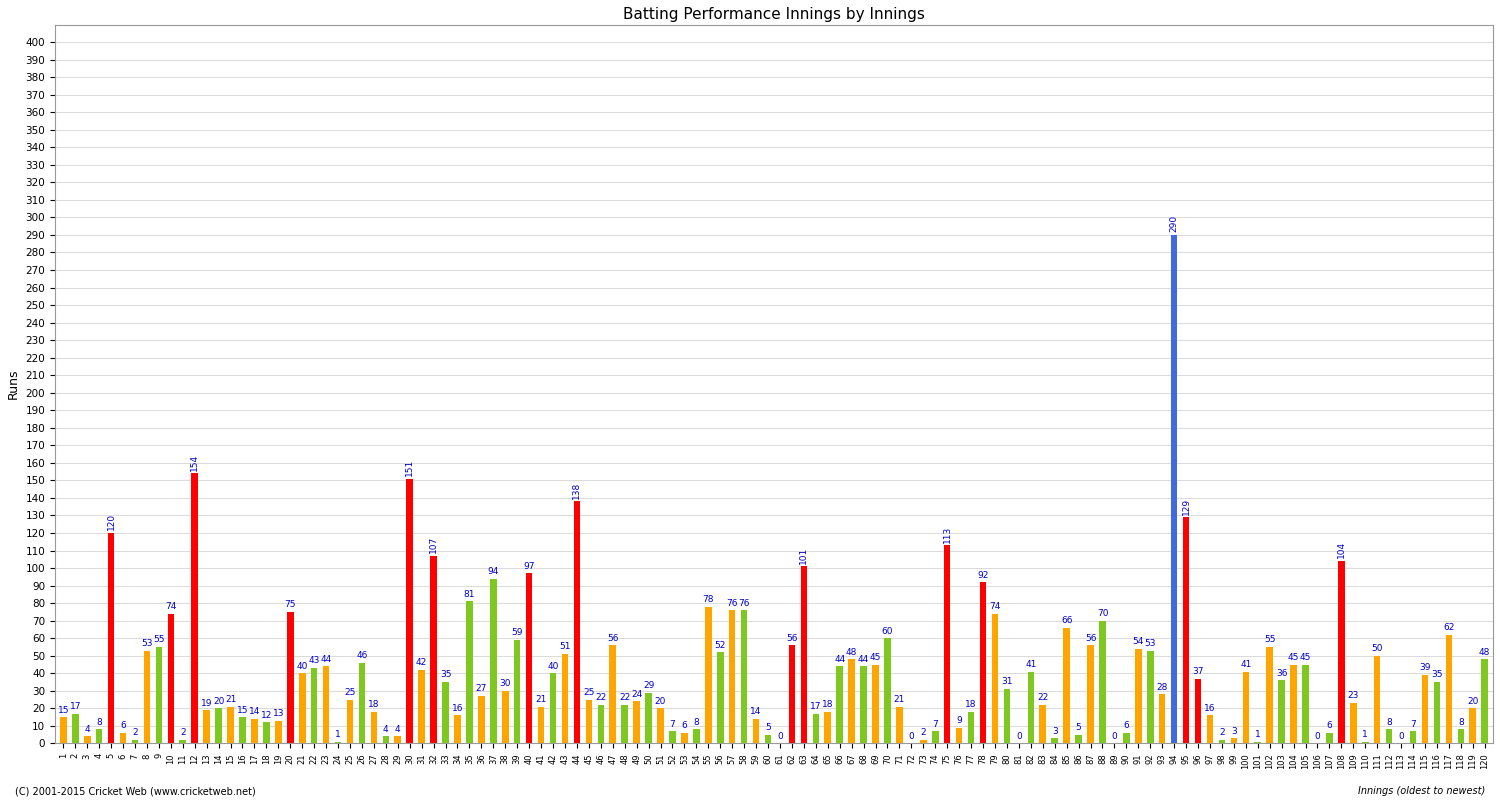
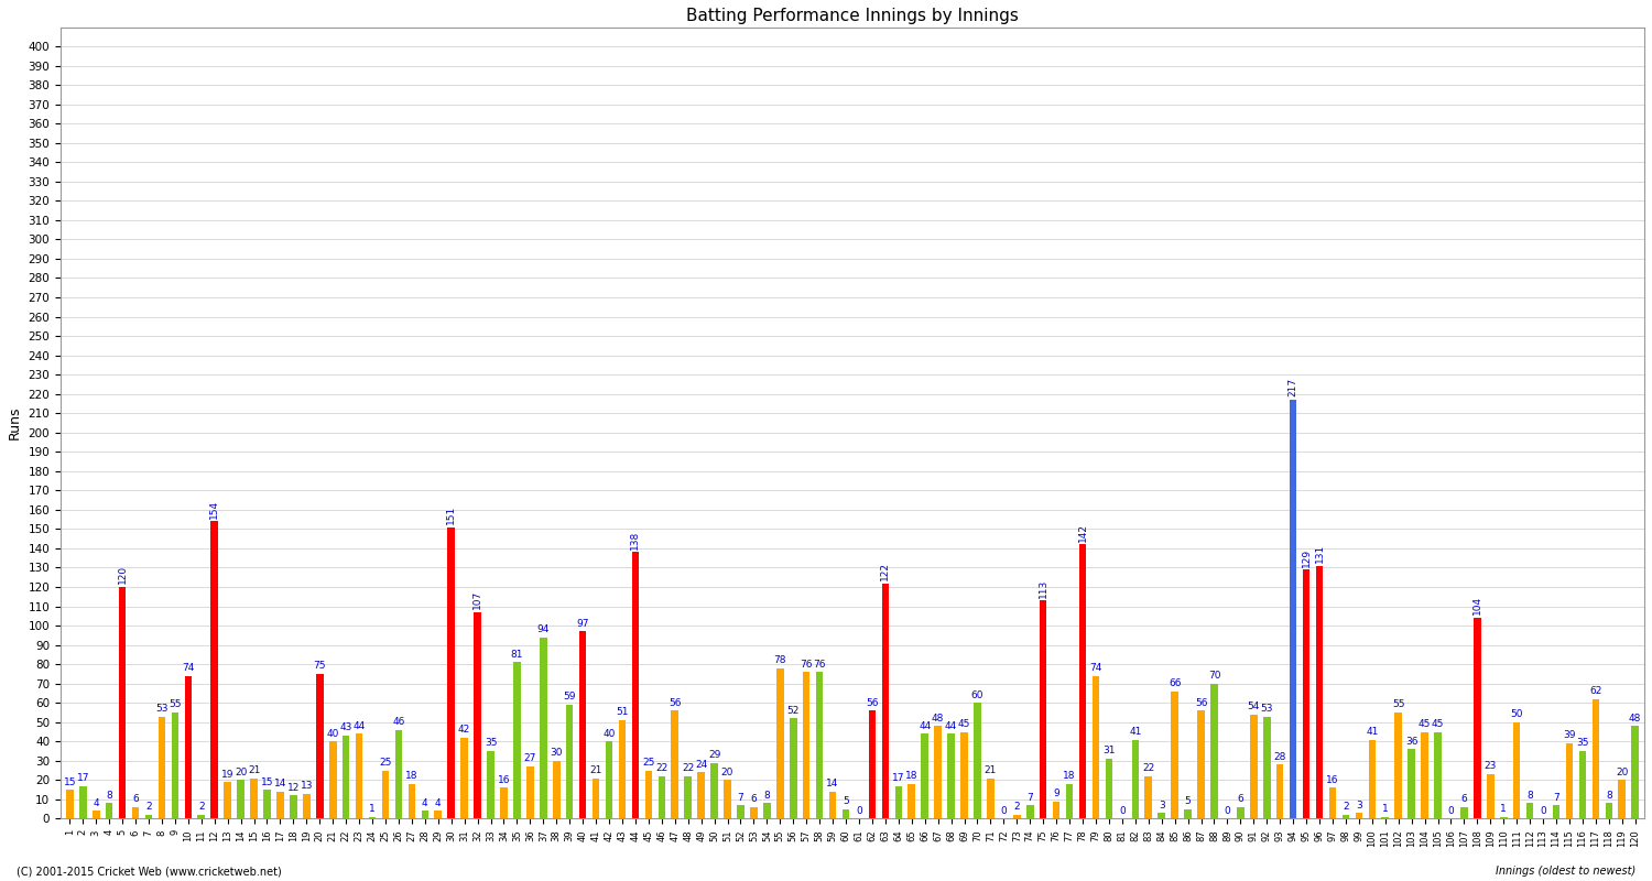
63: 101 -> 122
78: 92 -> 142
94: 290 -> 217
96: 37 -> 131
